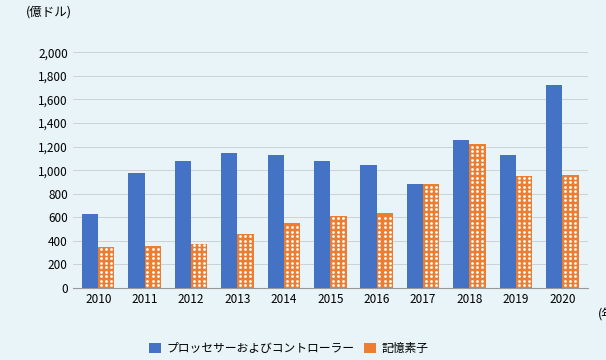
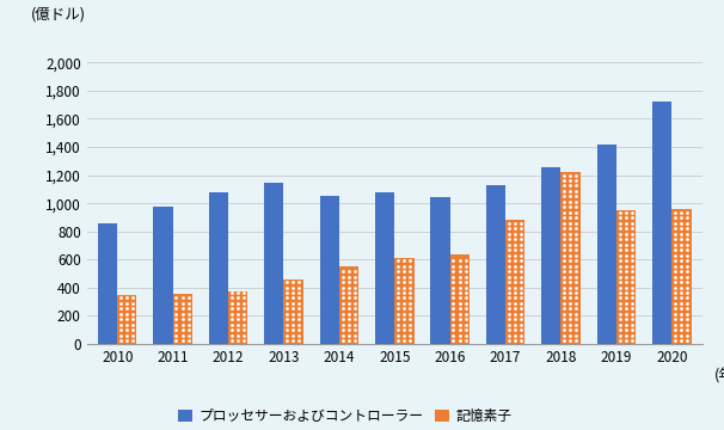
プロッセサーおよびコントローラー/2010: 630 -> 860
プロッセサーおよびコントローラー/2014: 1,130 -> 1,050
プロッセサーおよびコントローラー/2017: 880 -> 1,130
プロッセサーおよびコントローラー/2019: 1,130 -> 1,420
